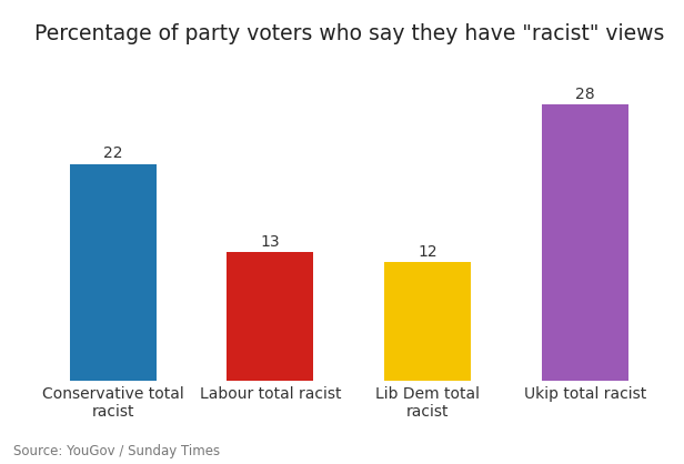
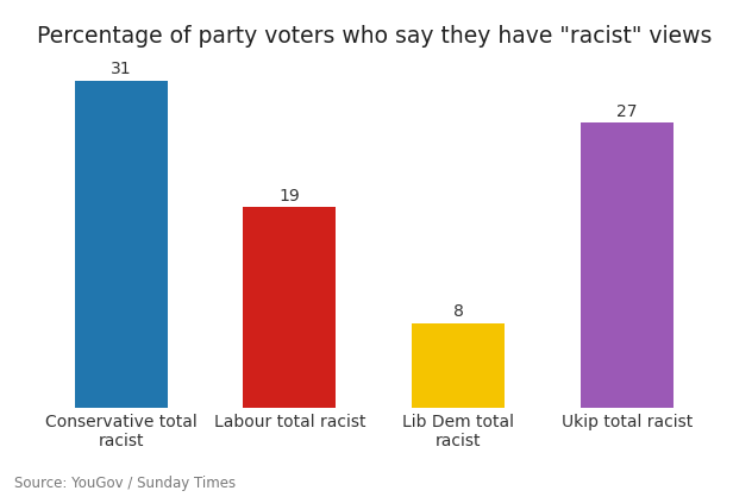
Conservative total racist: 22 -> 31
Labour total racist: 13 -> 19
Lib Dem total racist: 12 -> 8
Ukip total racist: 28 -> 27
